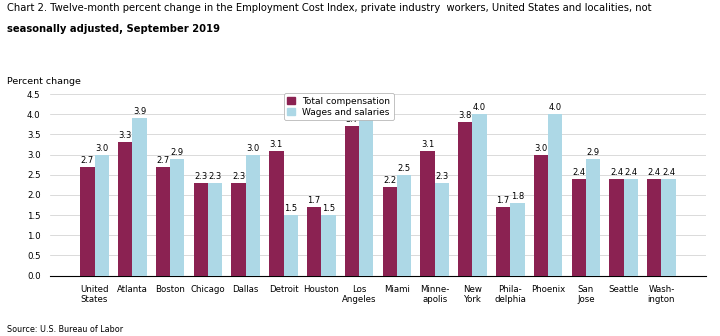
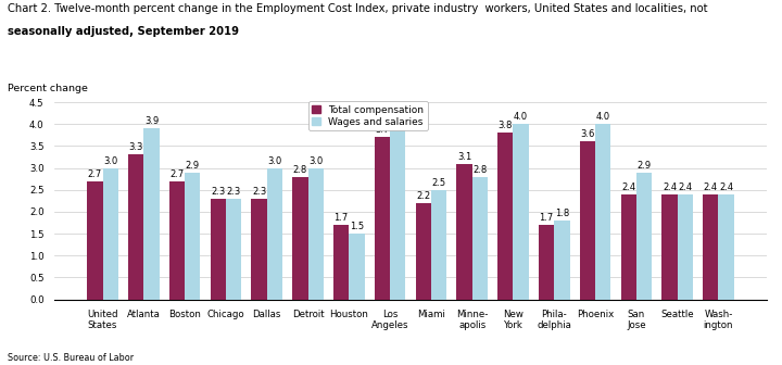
Total compensation/Detroit: 3.1 -> 2.8
Wages and salaries/Detroit: 1.5 -> 3.0
Wages and salaries/Minne- apolis: 2.3 -> 2.8
Total compensation/Phoenix: 3.0 -> 3.6
